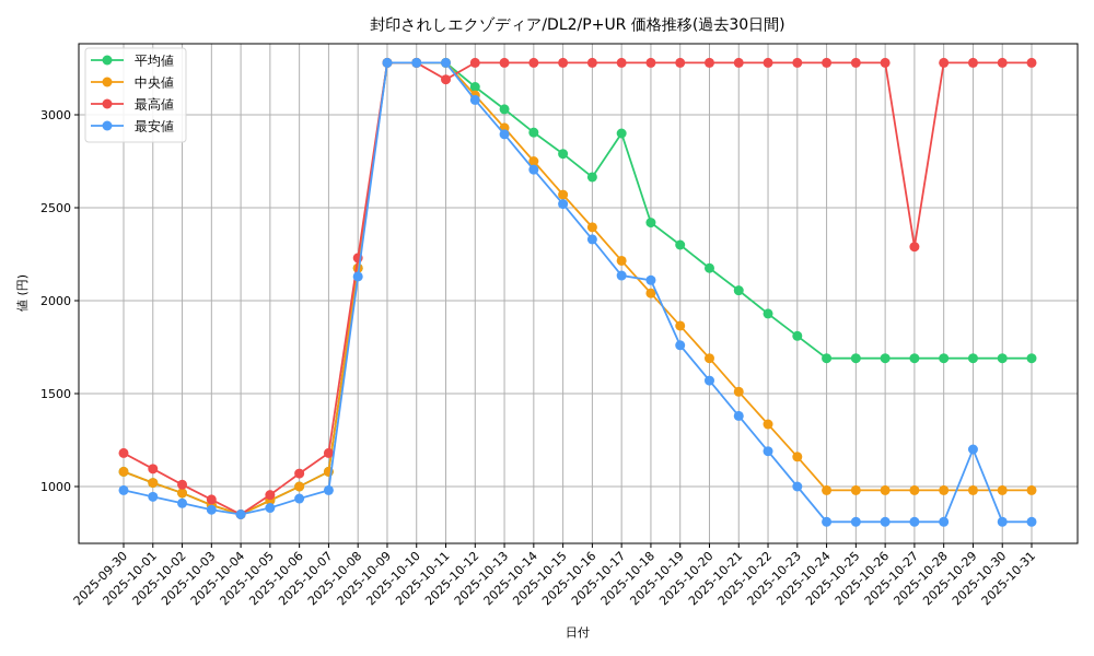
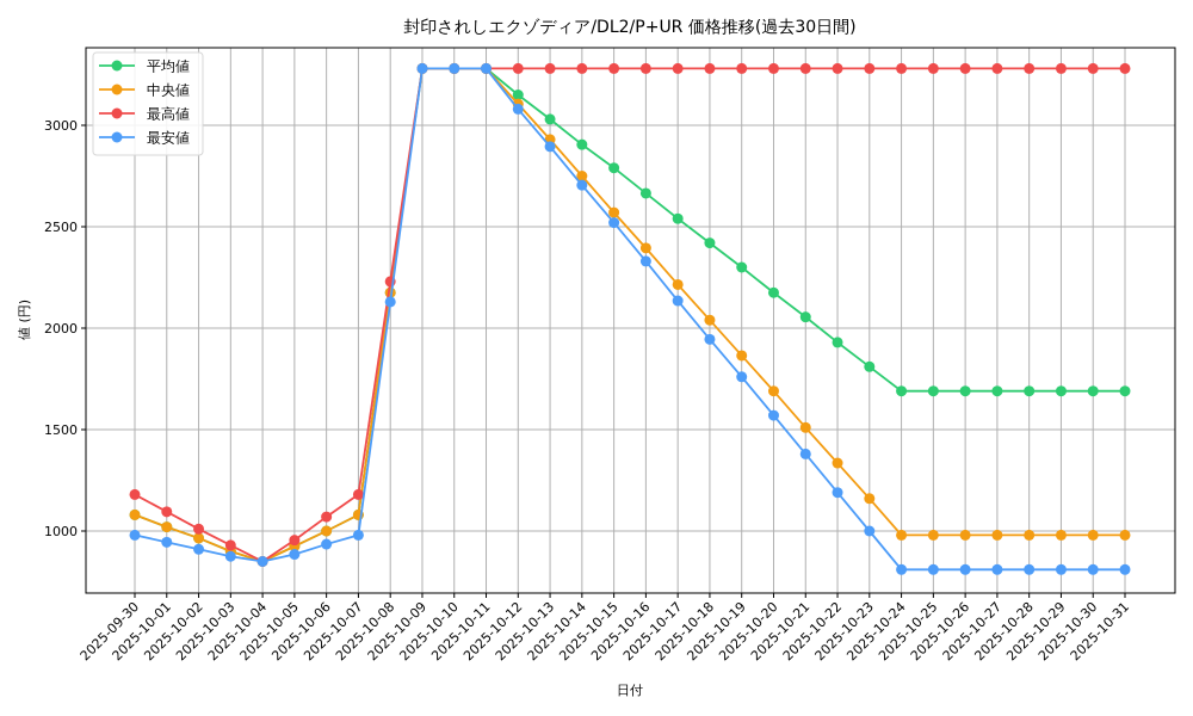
最高値/2025-10-11: 3190 -> 3280
平均値/2025-10-17: 2900 -> 2540
最安値/2025-10-18: 2110 -> 1940
最高値/2025-10-27: 2290 -> 3280
最安値/2025-10-29: 1200 -> 810
